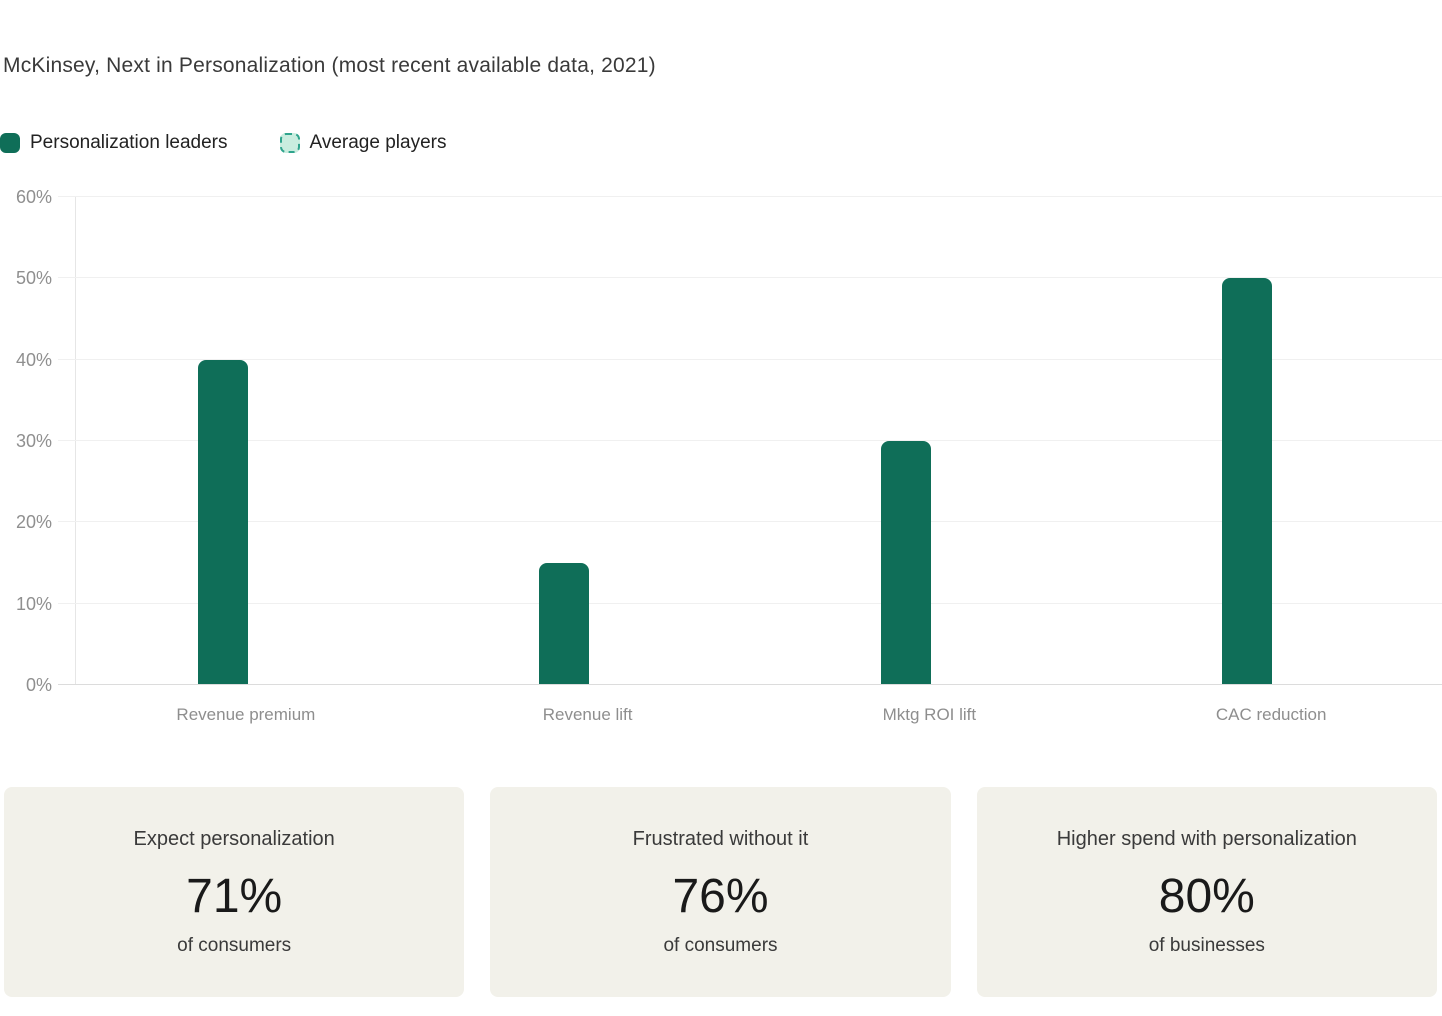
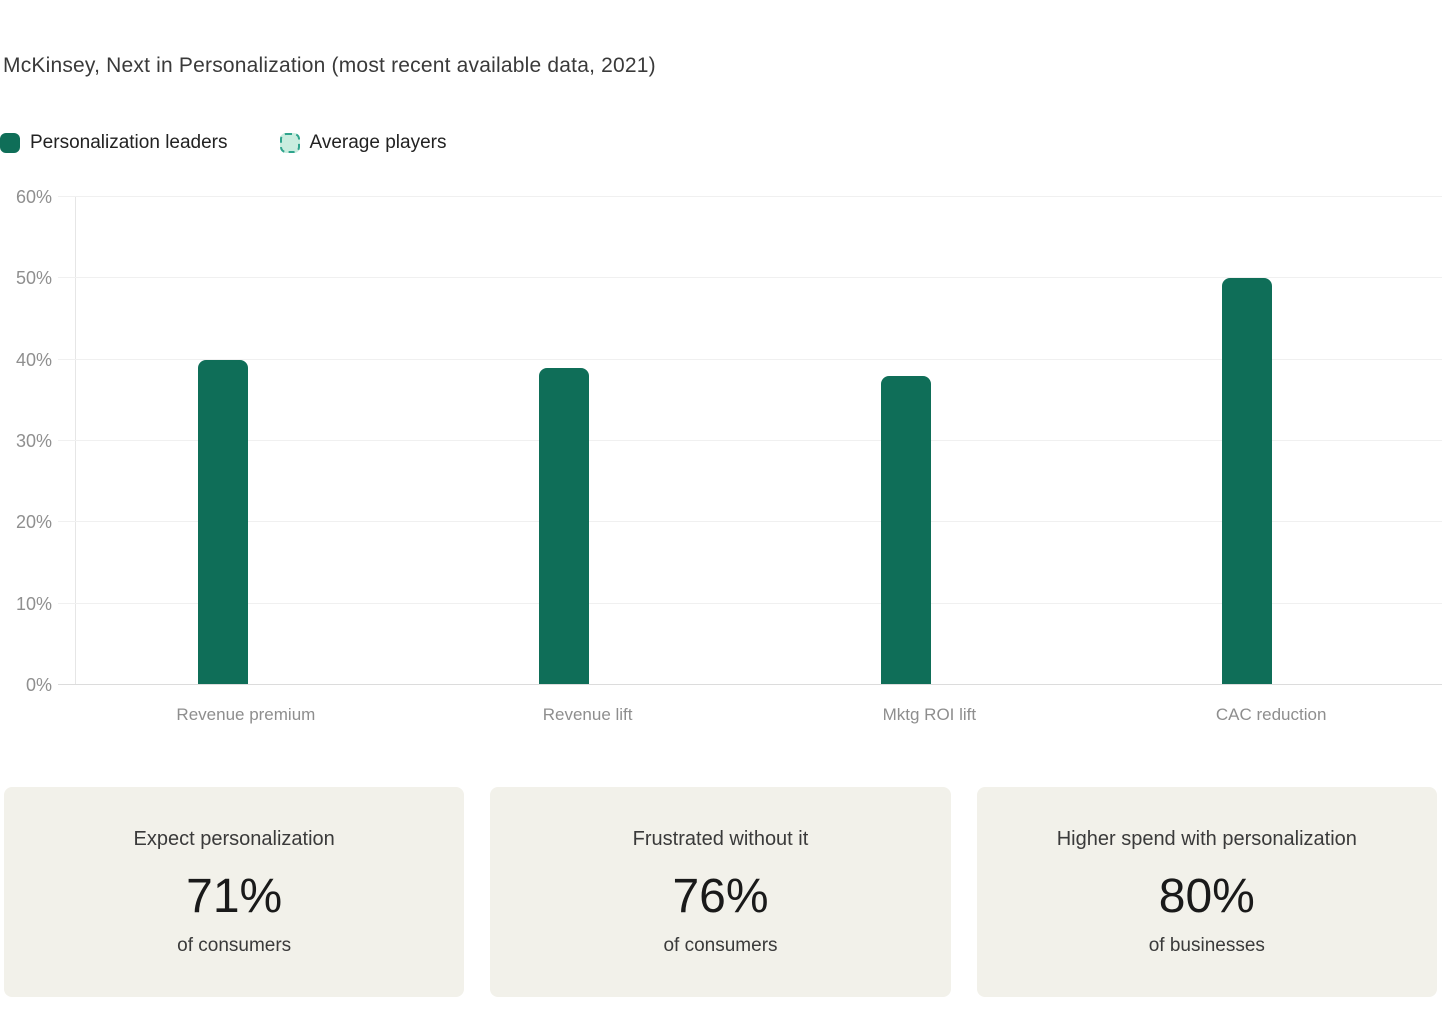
Personalization leaders/Revenue lift: 15% -> 39%
Personalization leaders/Mktg ROI lift: 30% -> 38%
